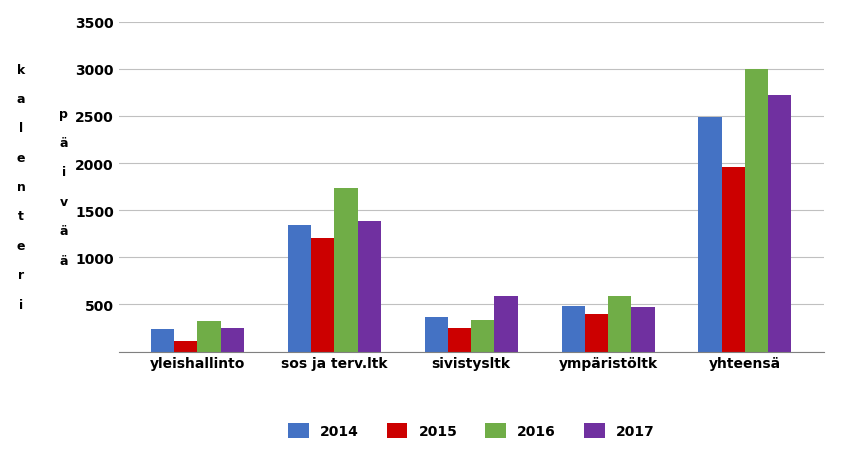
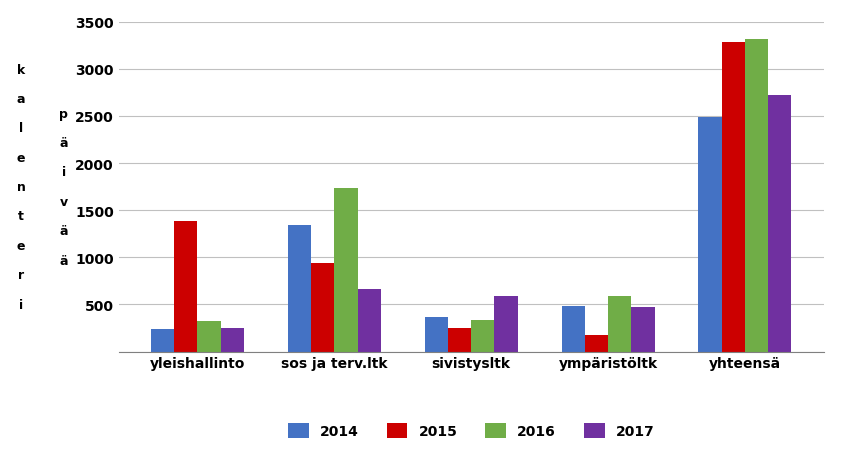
2015/yleishallinto: 110 -> 1380
2015/sos ja terv.ltk: 1200 -> 940
2017/sos ja terv.ltk: 1390 -> 660
2015/ympäristöltk: 400 -> 180
2015/yhteensä: 1960 -> 3280
2016/yhteensä: 3000 -> 3320
